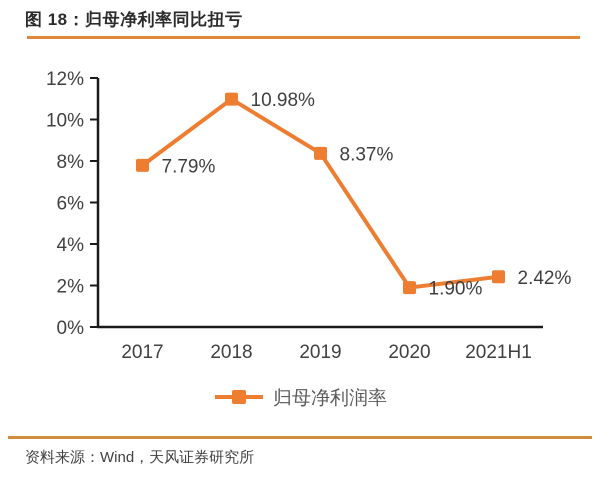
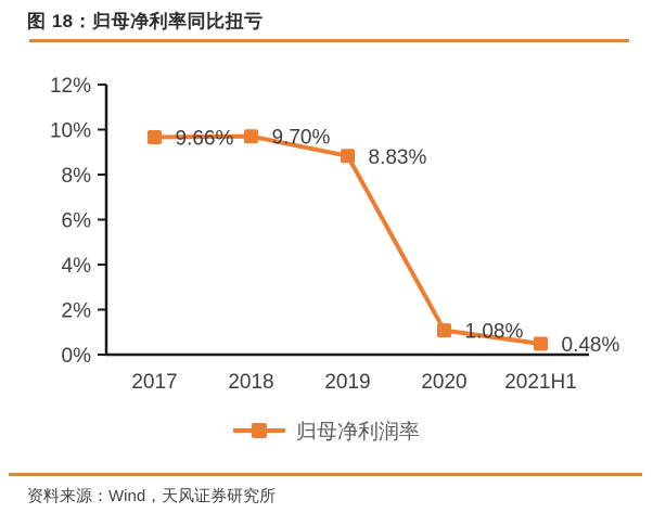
2017: 7.79% -> 9.66%
2018: 10.98% -> 9.70%
2019: 8.37% -> 8.83%
2020: 1.90% -> 1.08%
2021H1: 2.42% -> 0.48%
